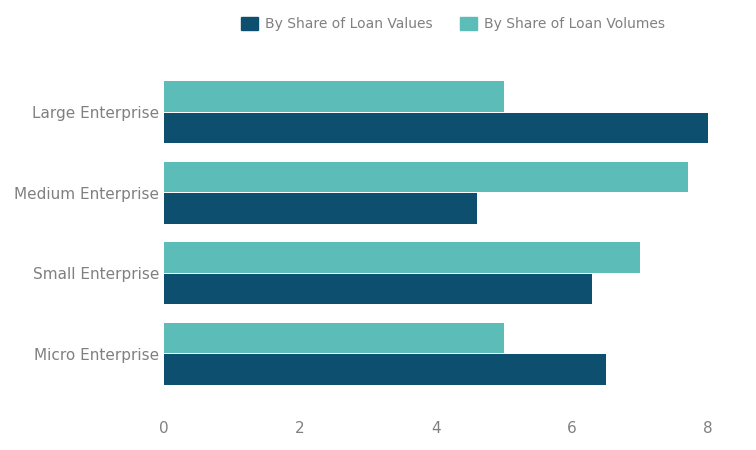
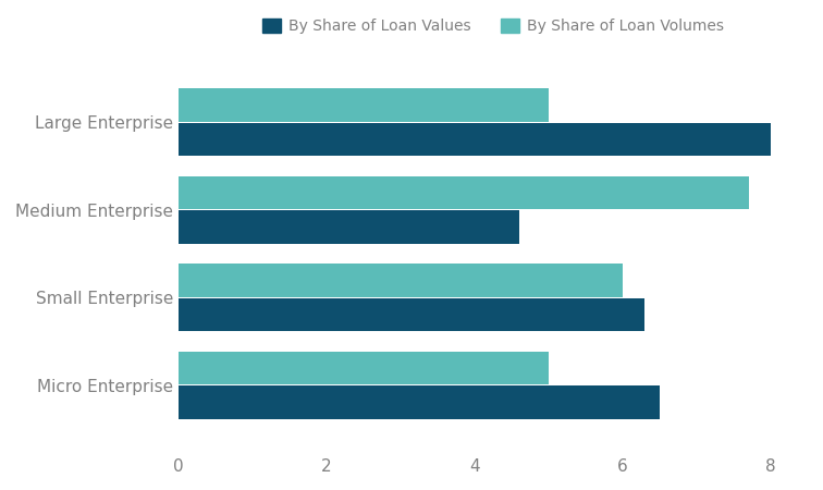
By Share of Loan Volumes/Small Enterprise: 7.0 -> 6.0
